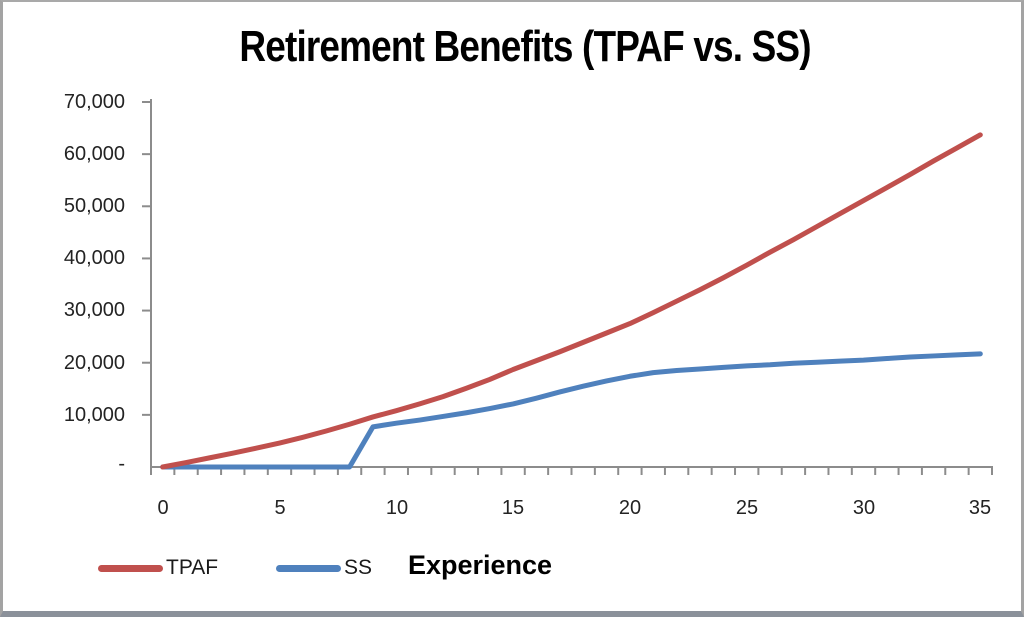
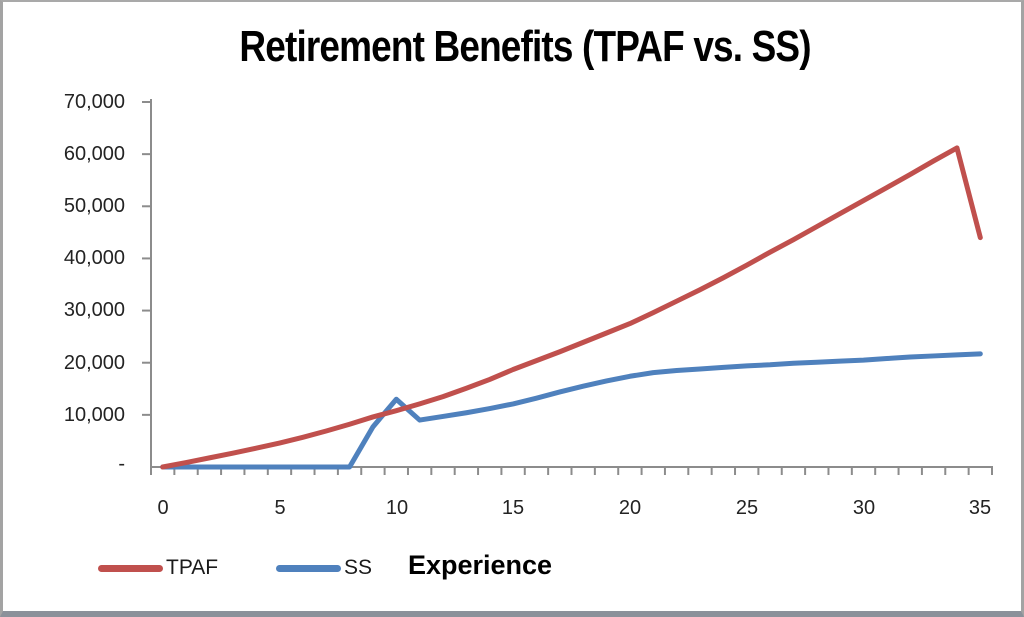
SS/10: 8000 -> 13000
TPAF/35: 64000 -> 44000
